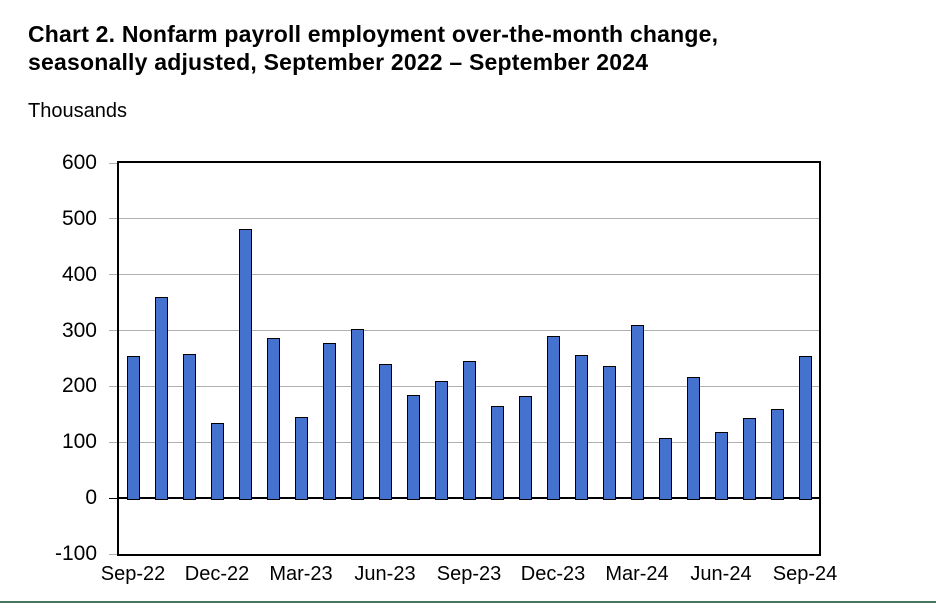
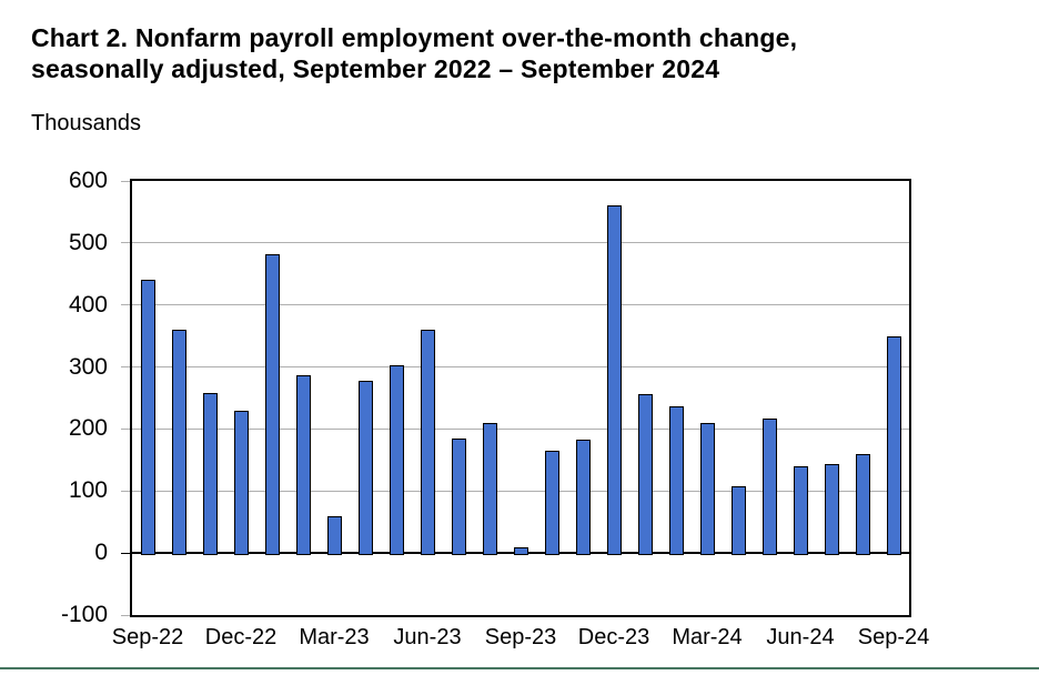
Sep-22: 260 -> 440
Dec-22: 140 -> 230
Mar-23: 140 -> 60
Jun-23: 240 -> 360
Sep-23: 240 -> 10
Dec-23: 290 -> 560
Mar-24: 310 -> 210
Jun-24: 120 -> 140
Sep-24: 250 -> 350
